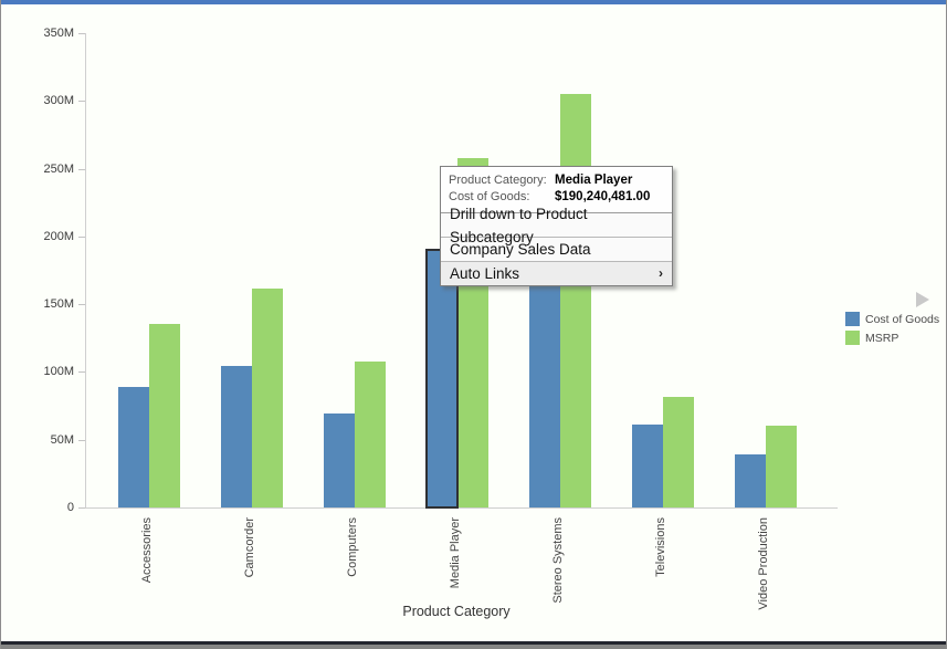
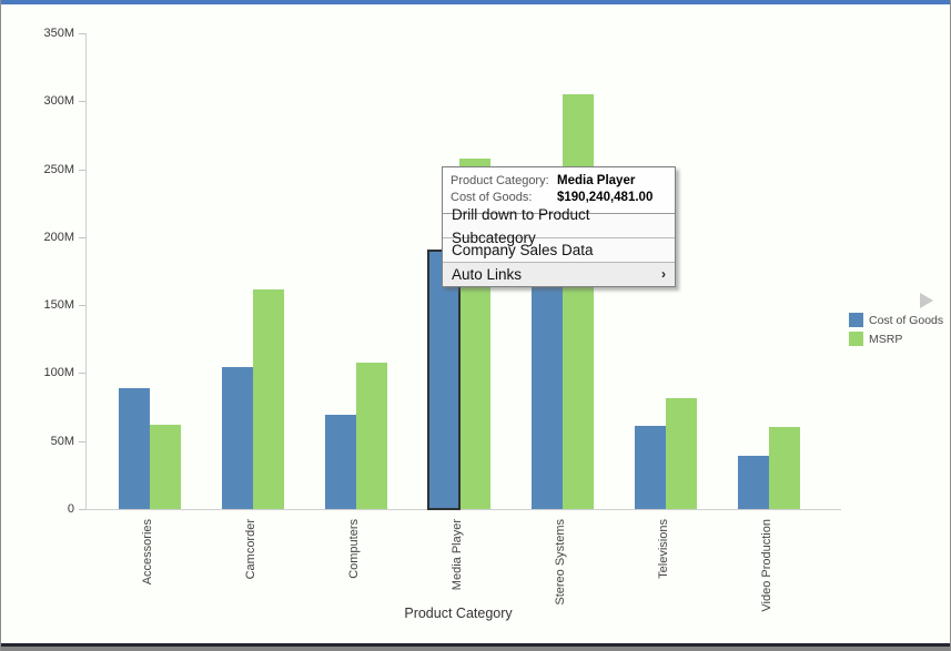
MSRP/Accessories: 136M -> 62M
